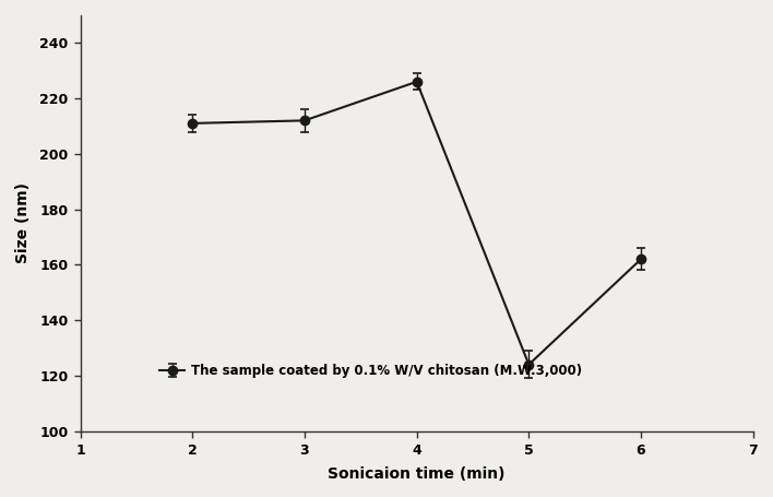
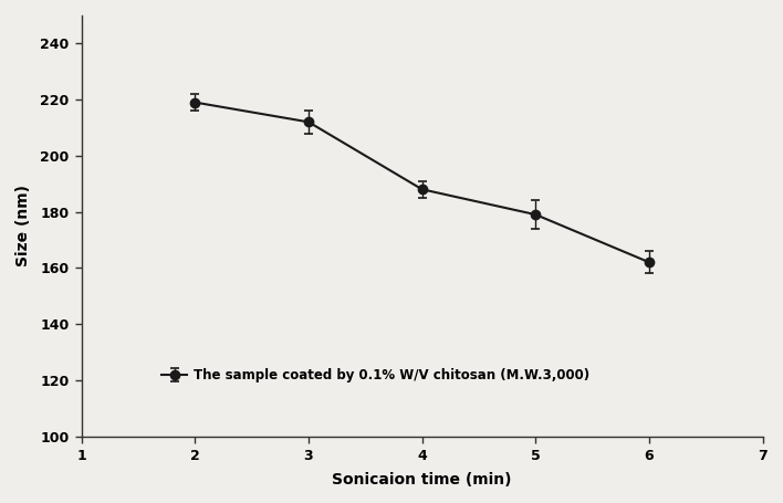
2: 211 -> 219
4: 226 -> 188
5: 124 -> 179
